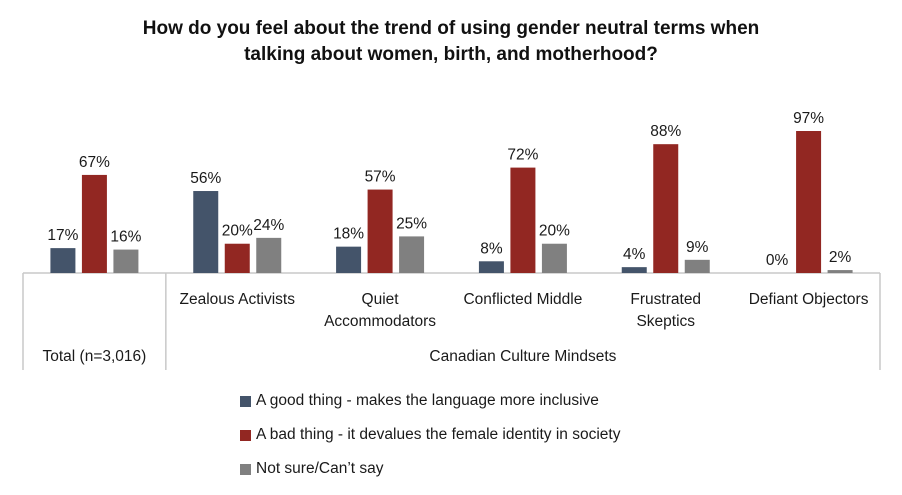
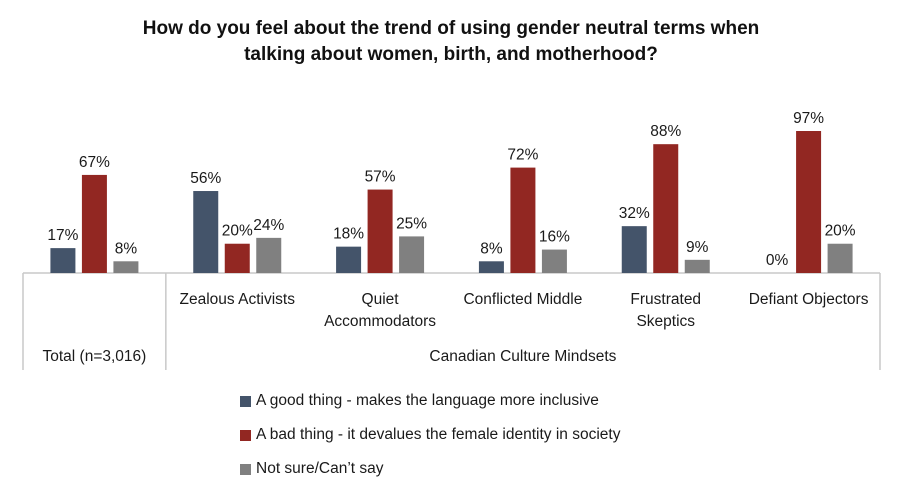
Not sure/Can’t say/Total (n=3,016): 16% -> 8%
Not sure/Can’t say/Conflicted Middle: 20% -> 16%
A good thing - makes the language more inclusive/Frustrated Skeptics: 4% -> 32%
Not sure/Can’t say/Defiant Objectors: 2% -> 20%
